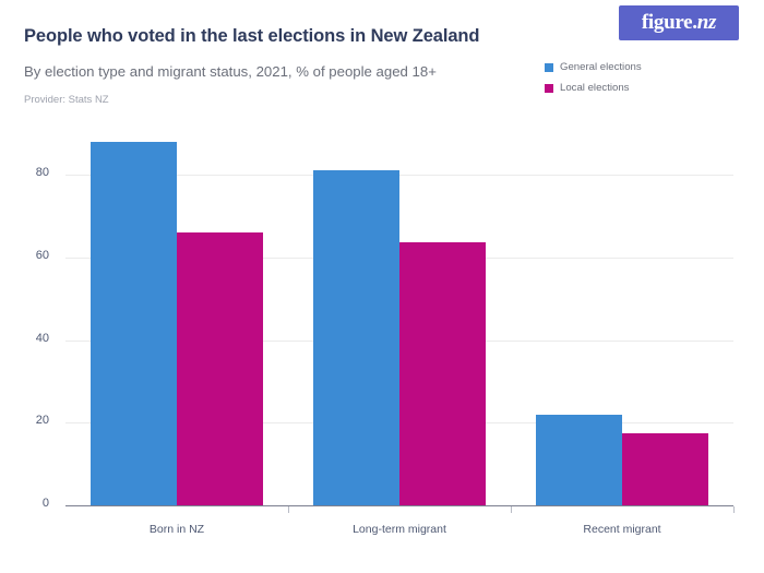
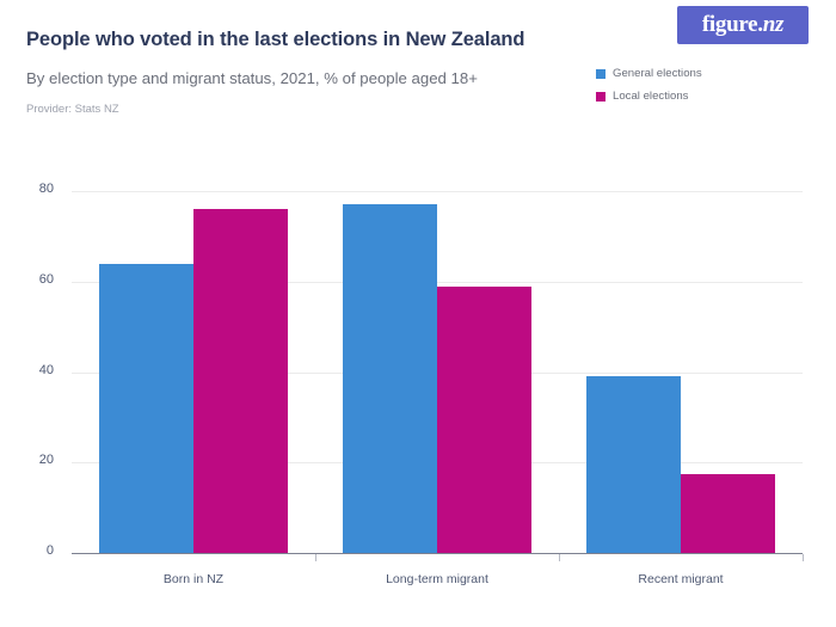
General elections/Born in NZ: 88 -> 64
Local elections/Born in NZ: 66 -> 76
General elections/Long-term migrant: 81 -> 77
Local elections/Long-term migrant: 64 -> 59
General elections/Recent migrant: 22 -> 39
